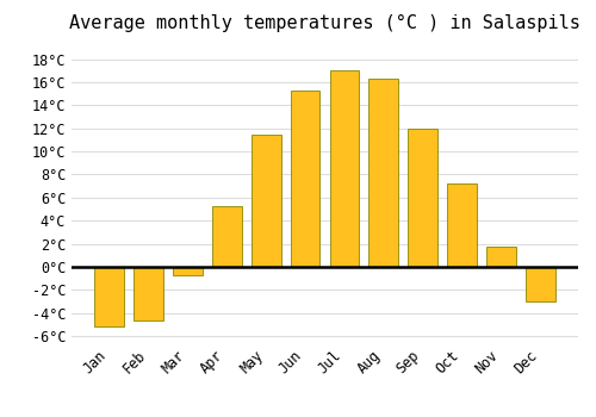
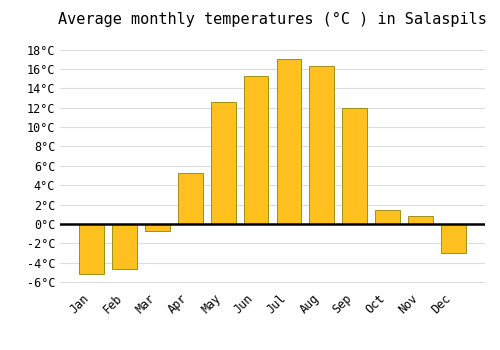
May: 11.5°C -> 12.6°C
Oct: 7.2°C -> 1.4°C
Nov: 1.8°C -> 0.8°C
